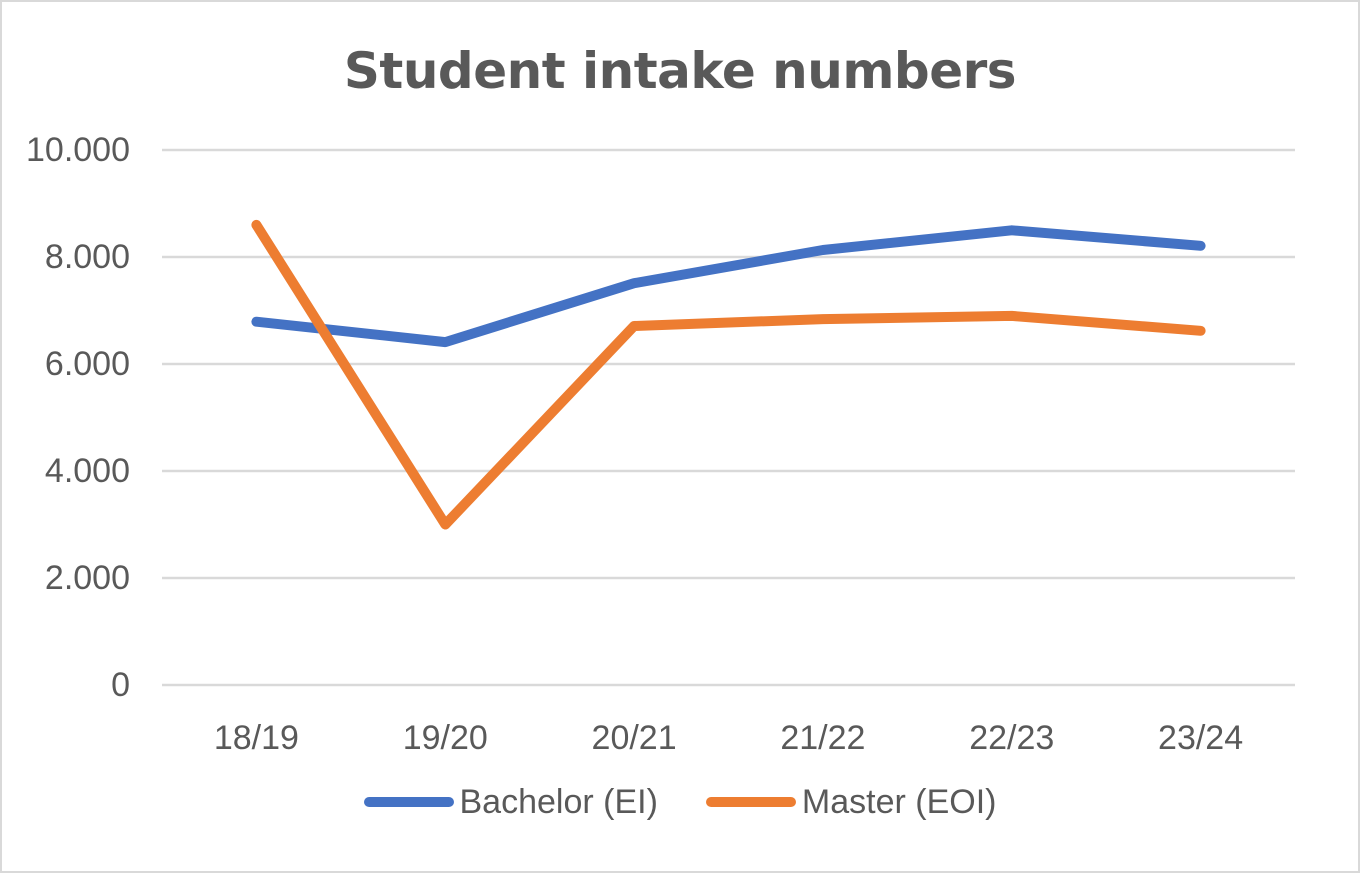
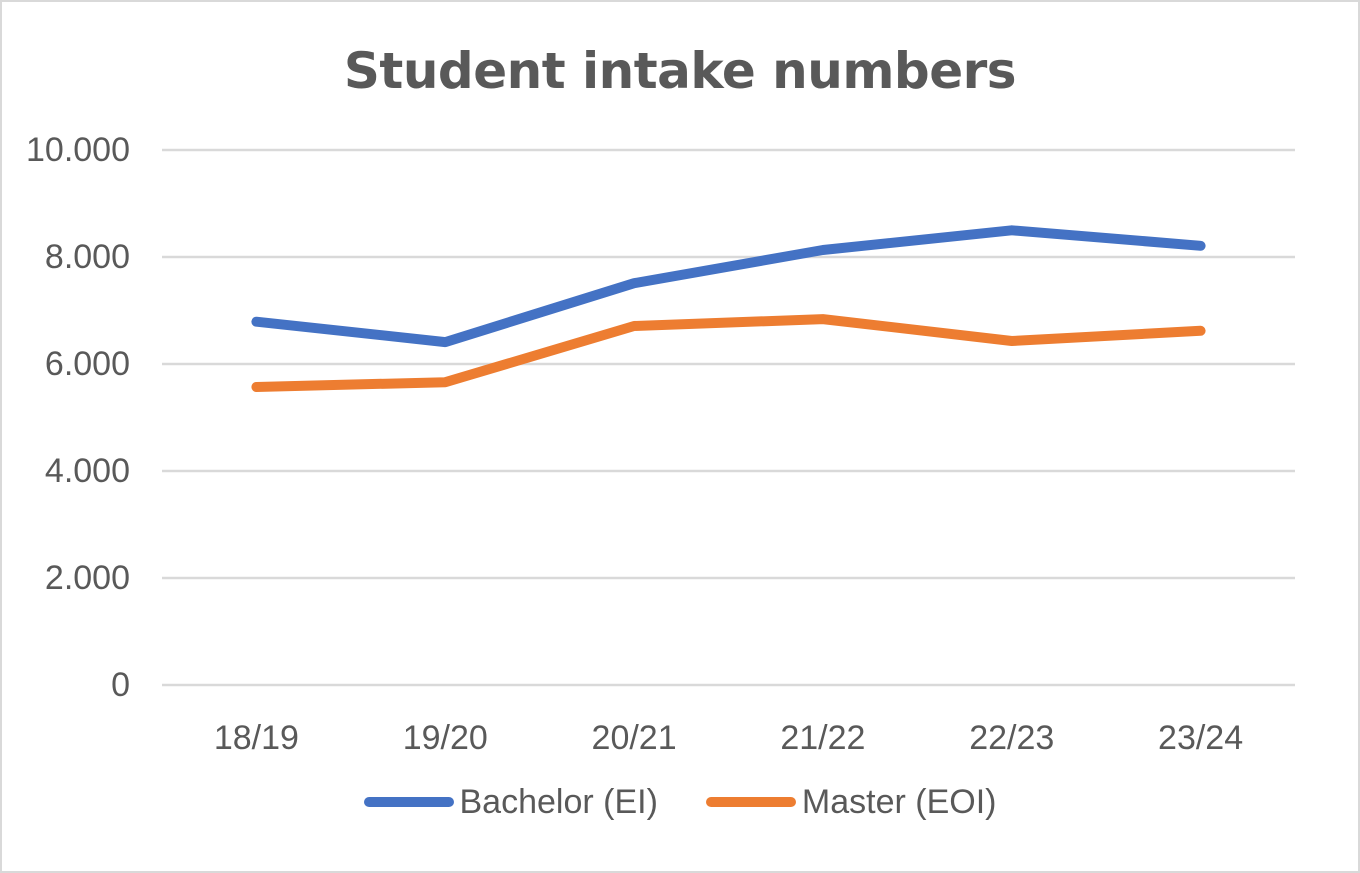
Master (EOI)/18/19: 8600 -> 5600
Master (EOI)/19/20: 3000 -> 5700
Master (EOI)/22/23: 6900 -> 6400
